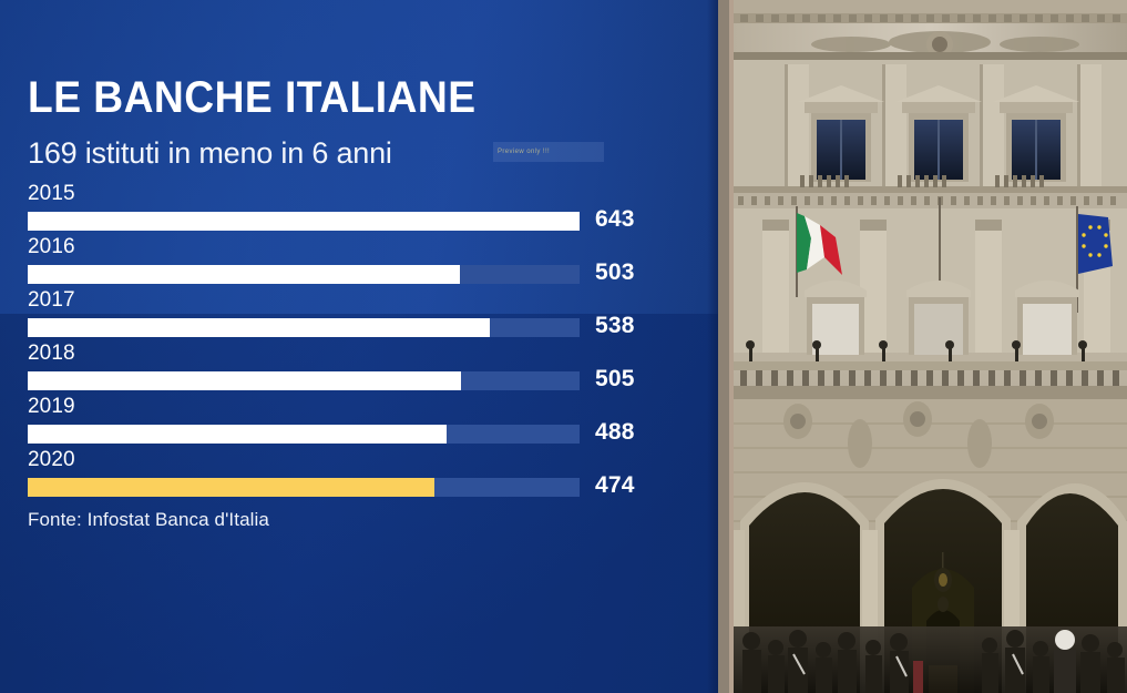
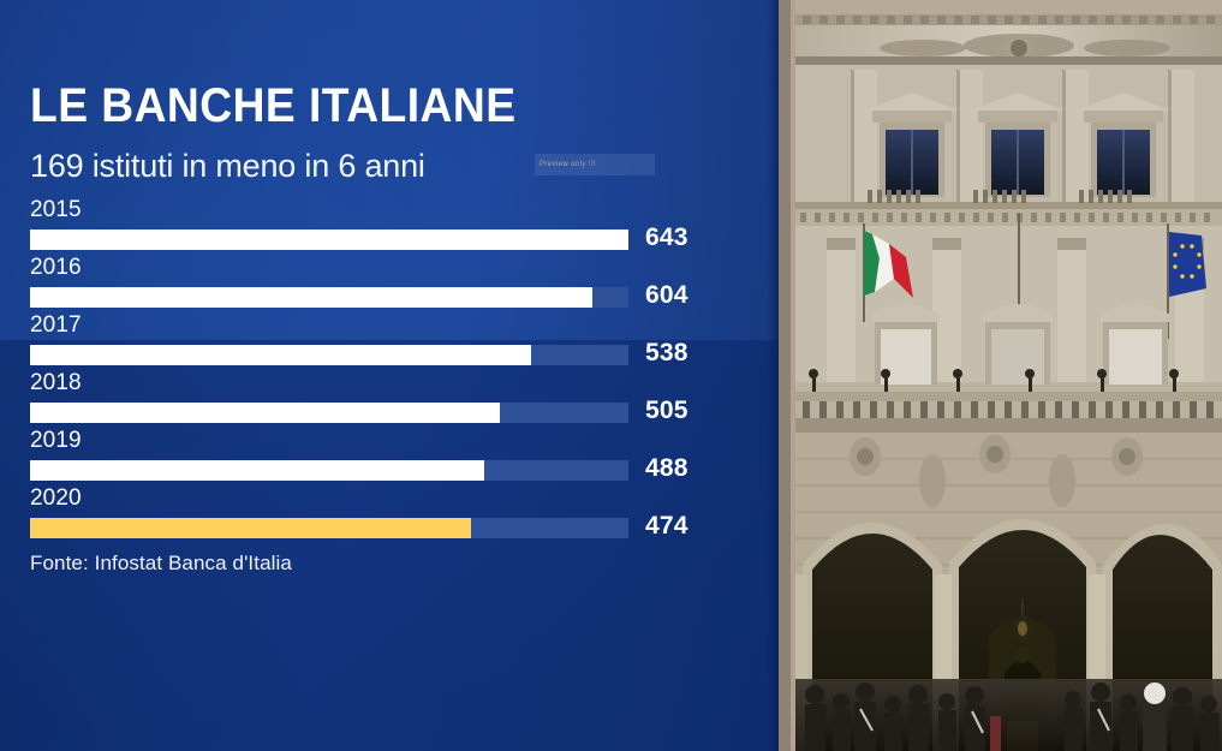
2016: 503 -> 604
